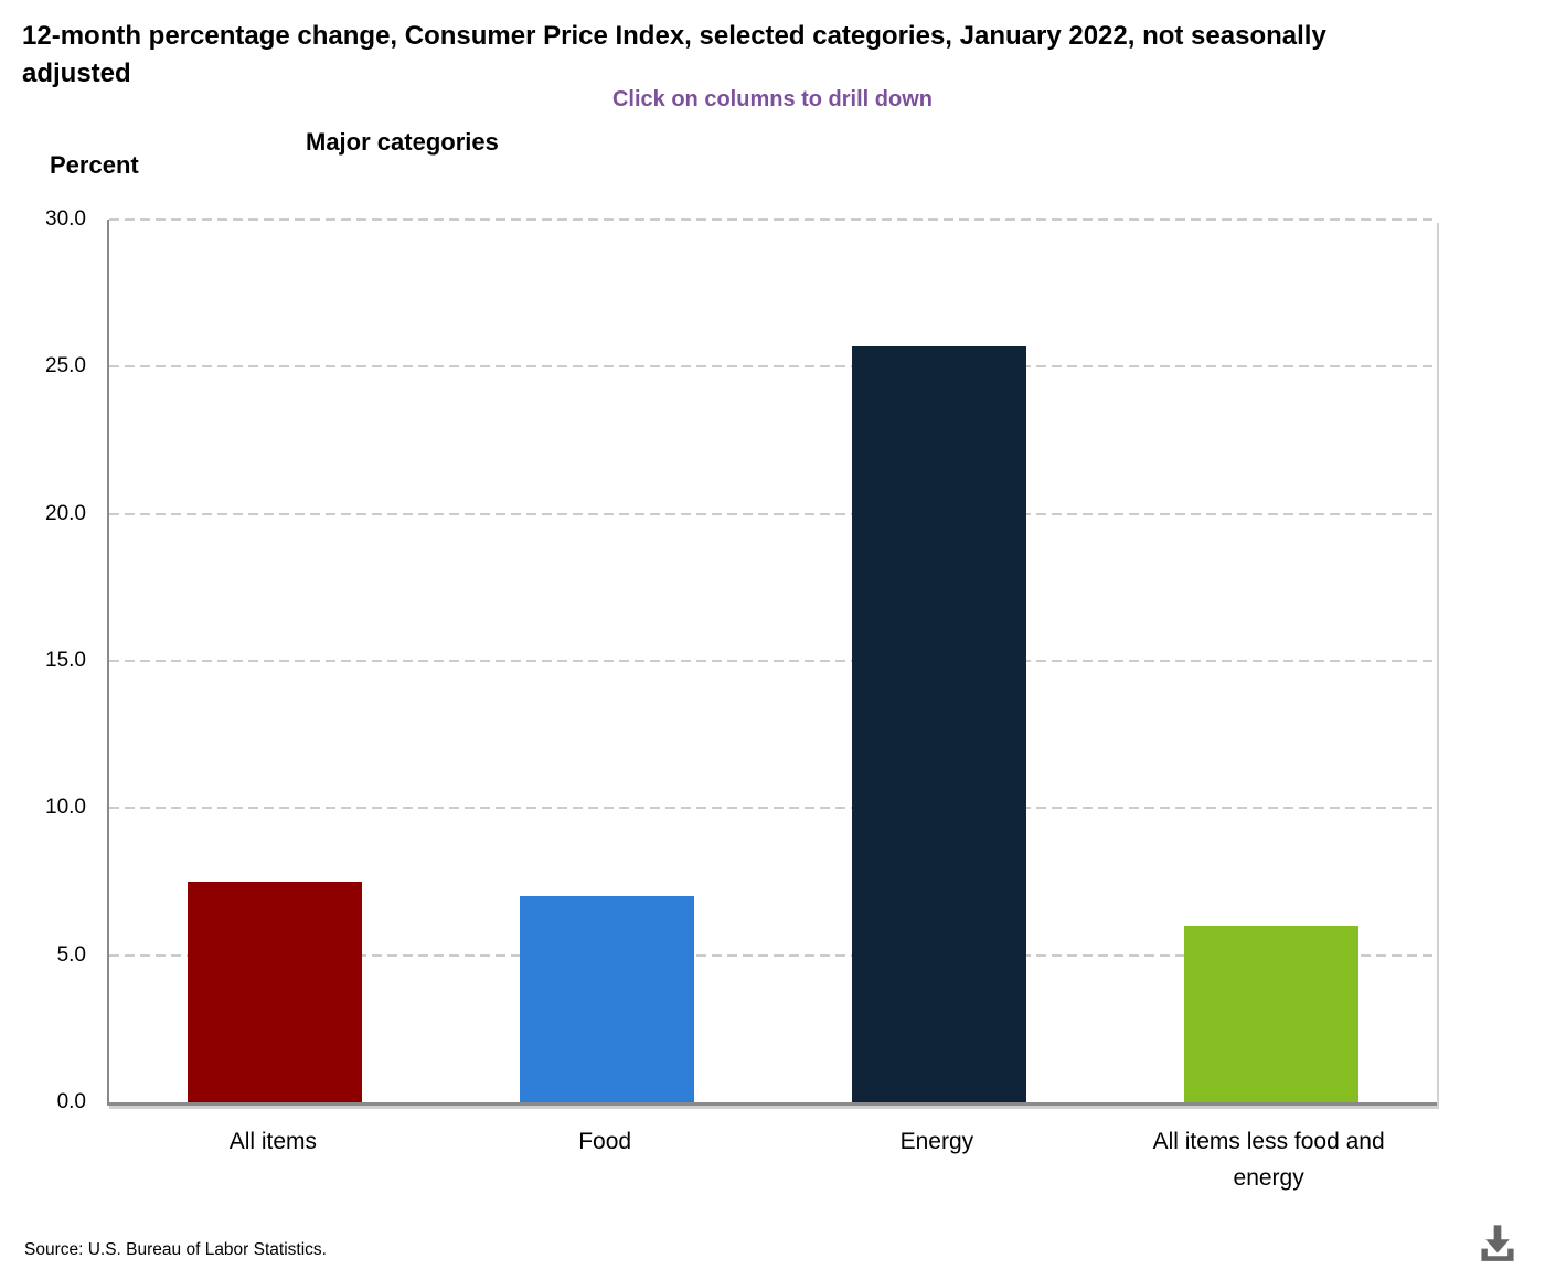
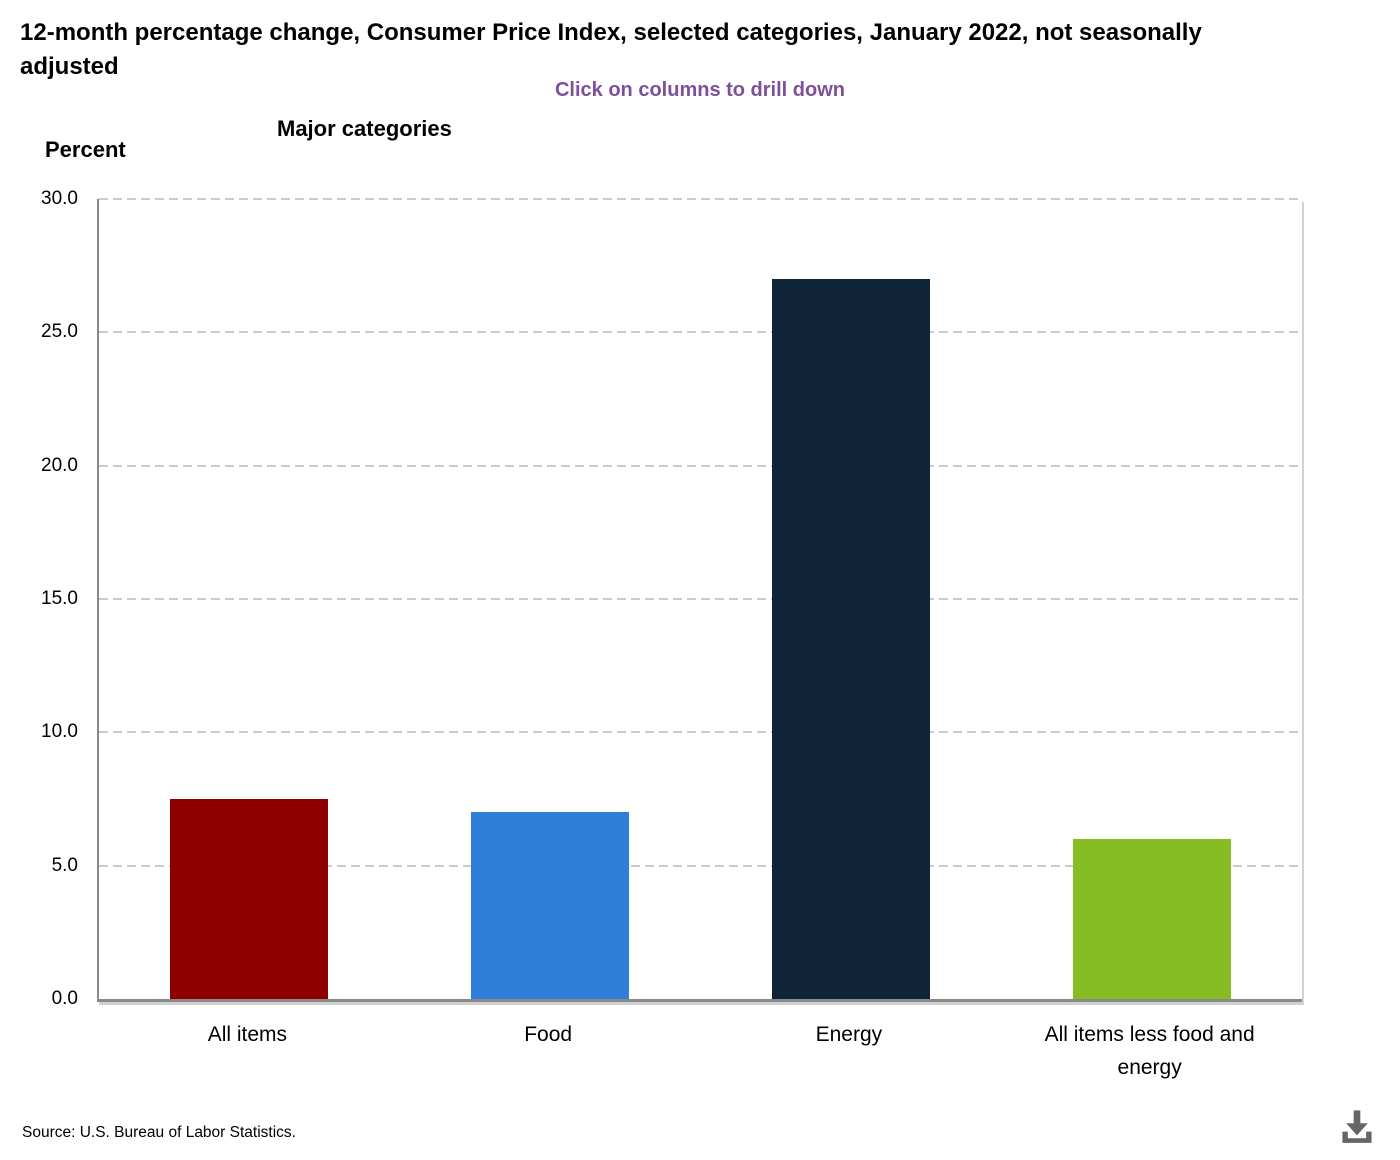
Energy: 25.7 -> 27.0
